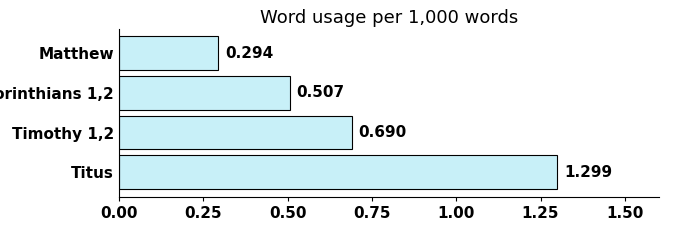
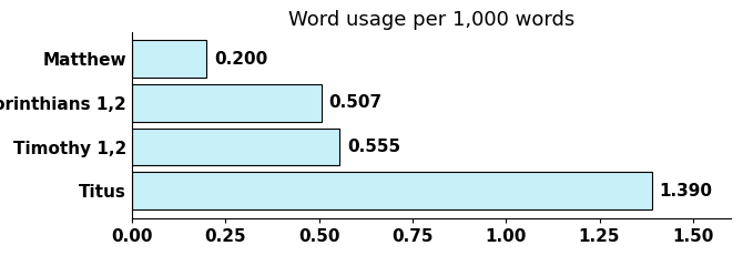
Matthew: 0.294 -> 0.200
Timothy 1,2: 0.690 -> 0.555
Titus: 1.299 -> 1.390
